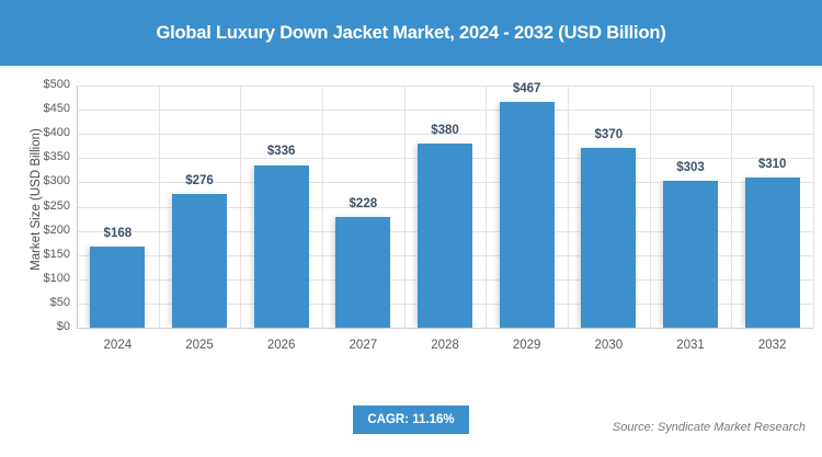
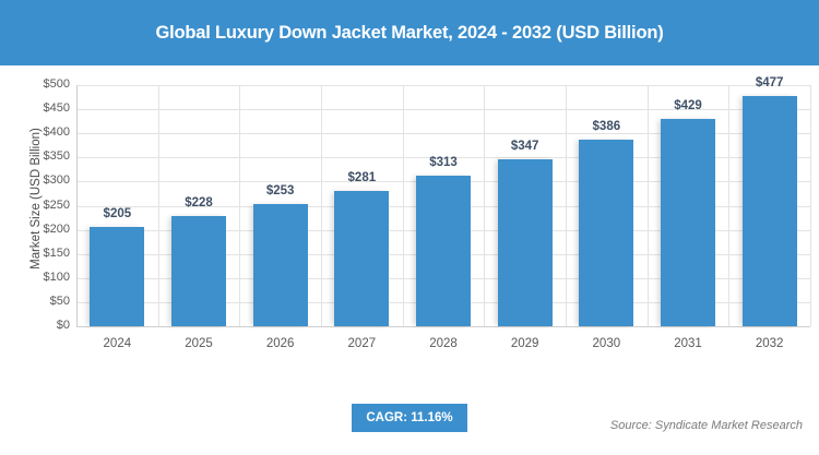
2024: $168 -> $205
2025: $276 -> $228
2026: $336 -> $253
2027: $228 -> $281
2028: $380 -> $313
2029: $467 -> $347
2030: $370 -> $386
2031: $303 -> $429
2032: $310 -> $477
